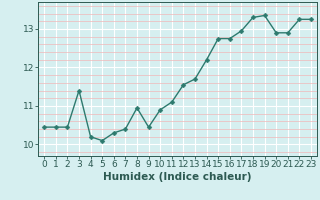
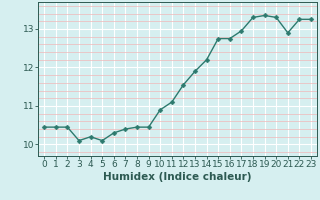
3: 11.40 -> 10.10
8: 10.95 -> 10.45
13: 11.70 -> 11.90
20: 12.90 -> 13.30
